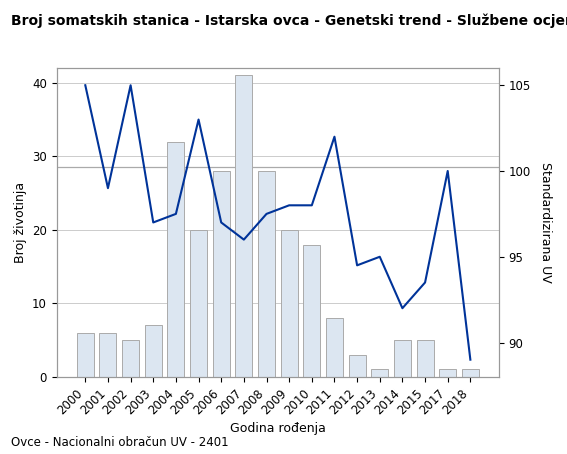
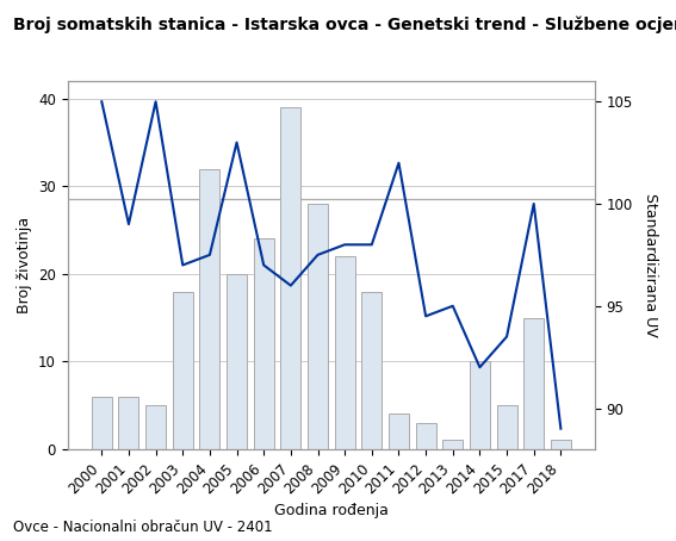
Broj životinja/2003: 7 -> 18
Broj životinja/2006: 28 -> 24
Broj životinja/2007: 41 -> 39
Broj životinja/2009: 20 -> 22
Broj životinja/2011: 8 -> 4
Broj životinja/2014: 5 -> 10
Broj životinja/2017: 1 -> 15
